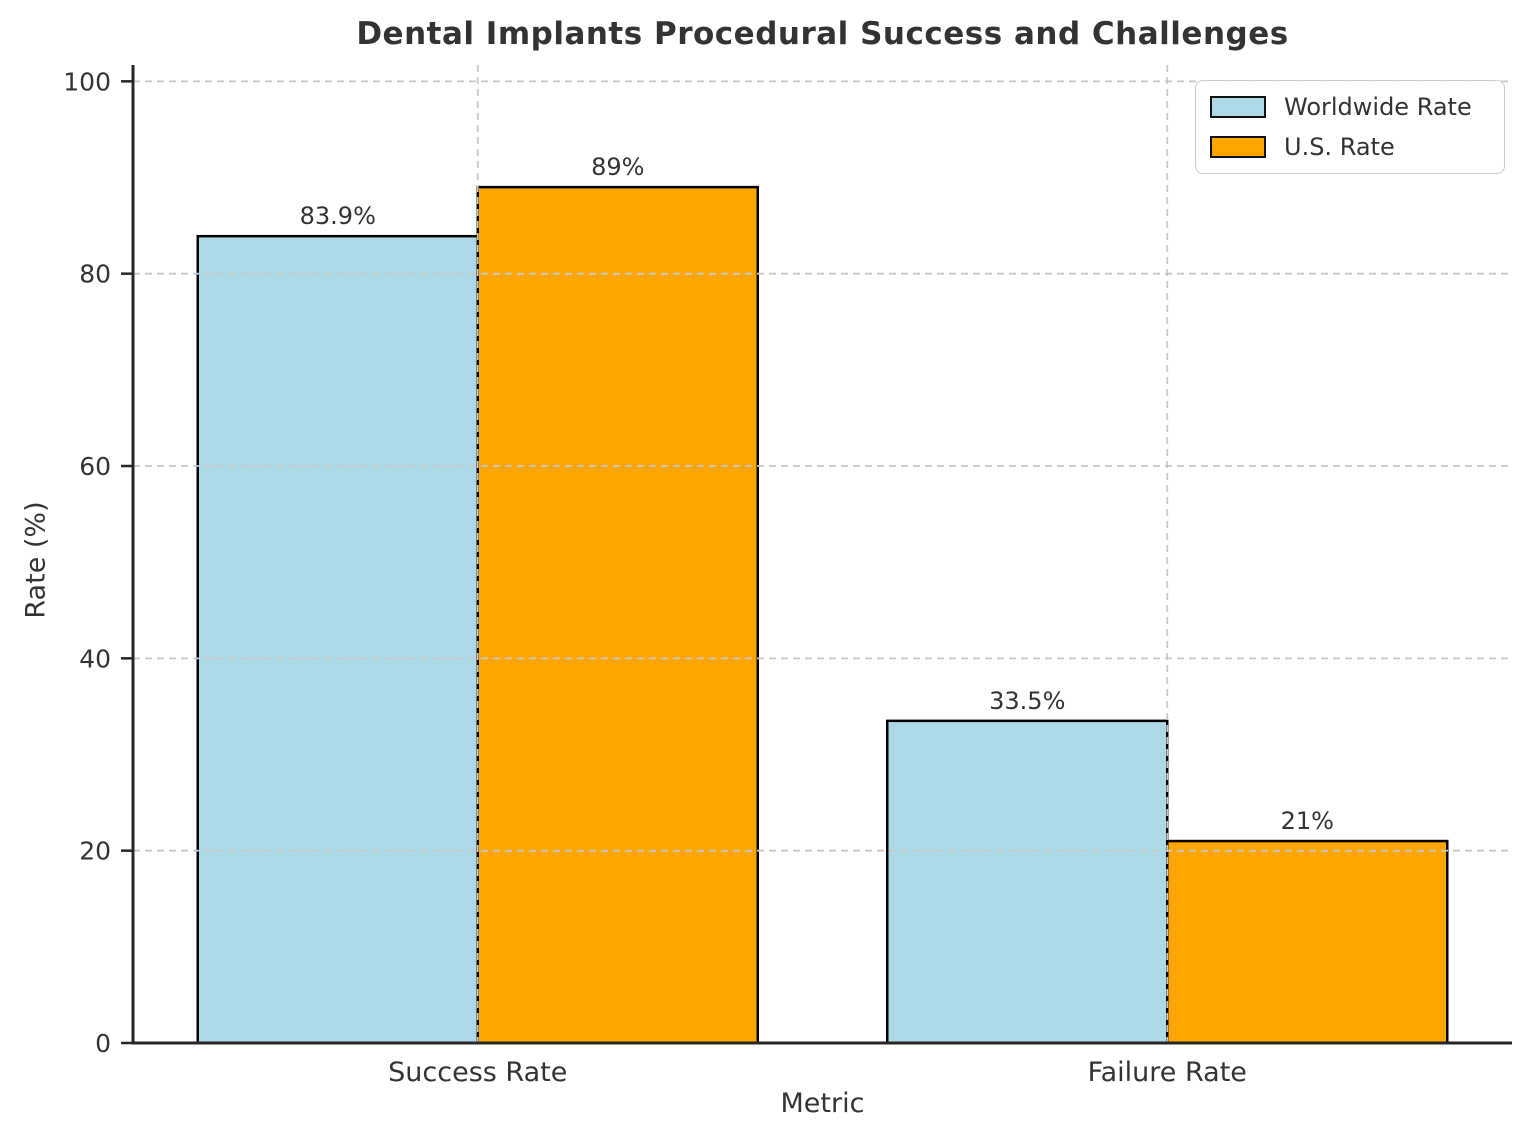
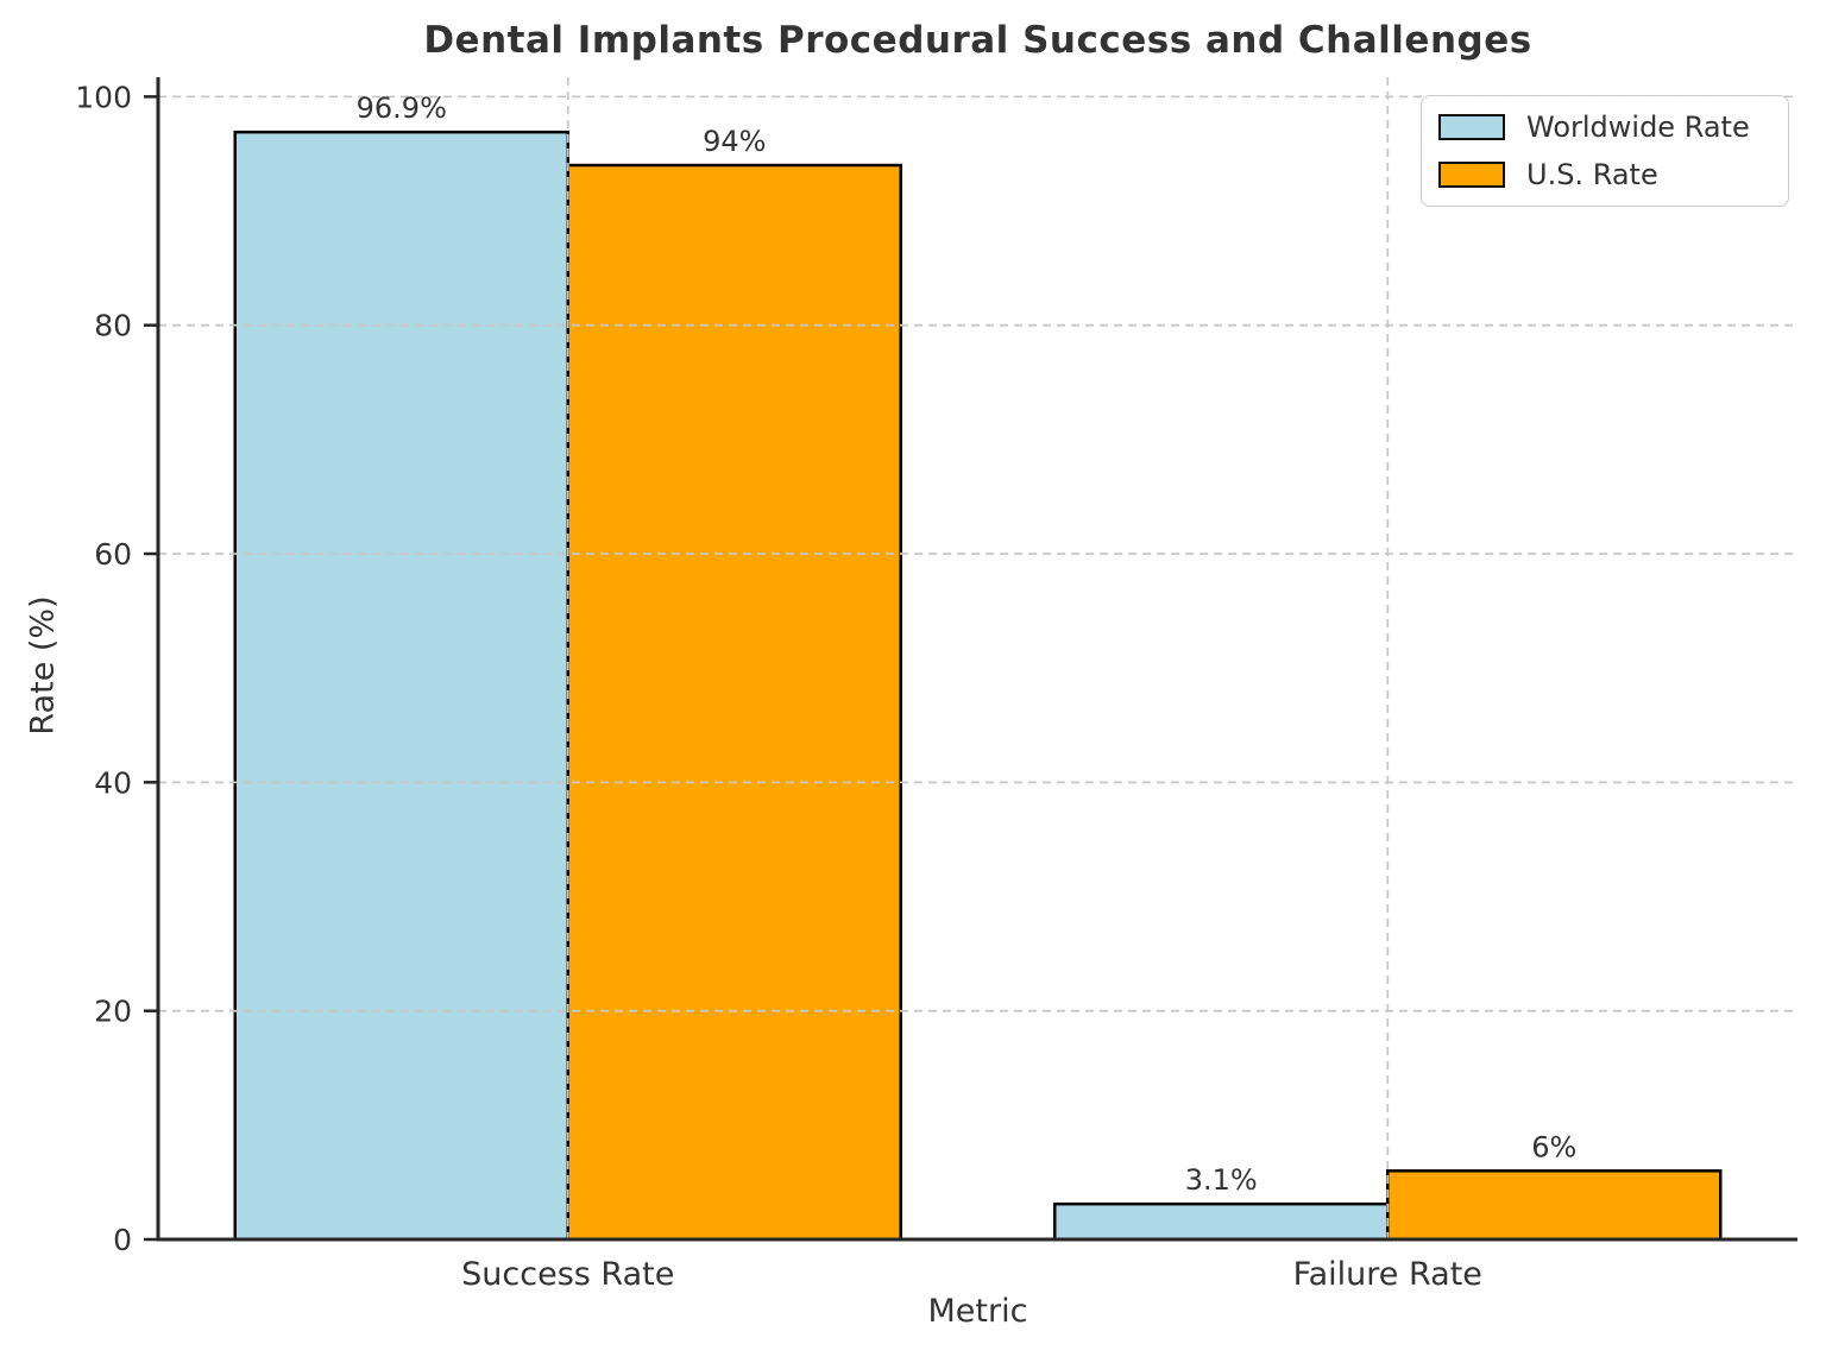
Worldwide Rate/Success Rate: 83.9% -> 96.9%
U.S. Rate/Success Rate: 89% -> 94%
Worldwide Rate/Failure Rate: 33.5% -> 3.1%
U.S. Rate/Failure Rate: 21% -> 6%
